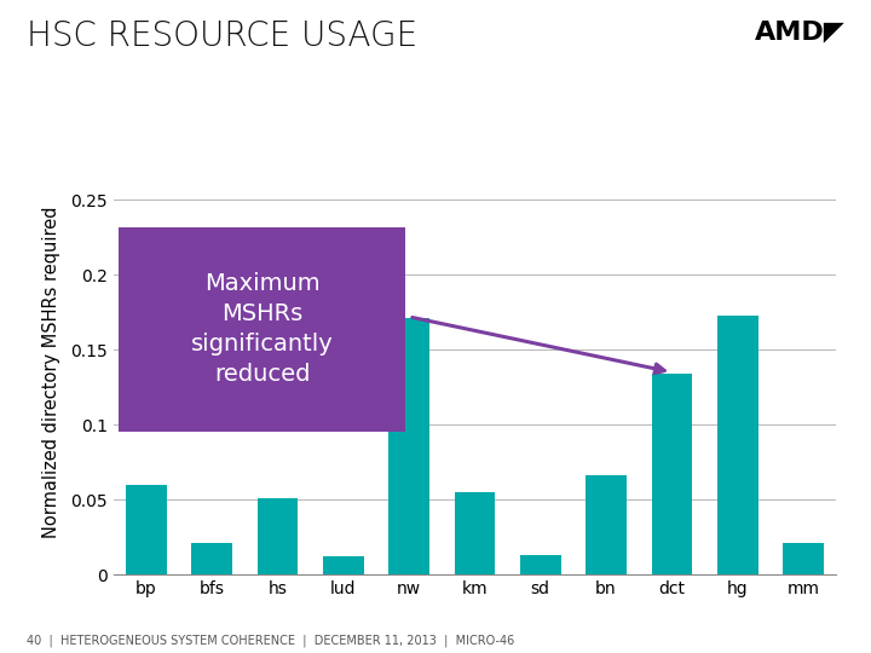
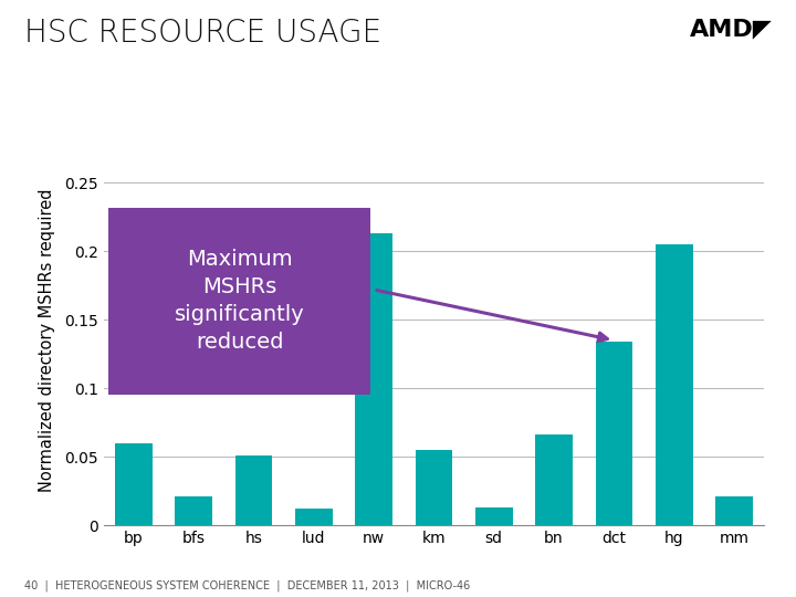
nw: 0.171 -> 0.213
hg: 0.173 -> 0.205
